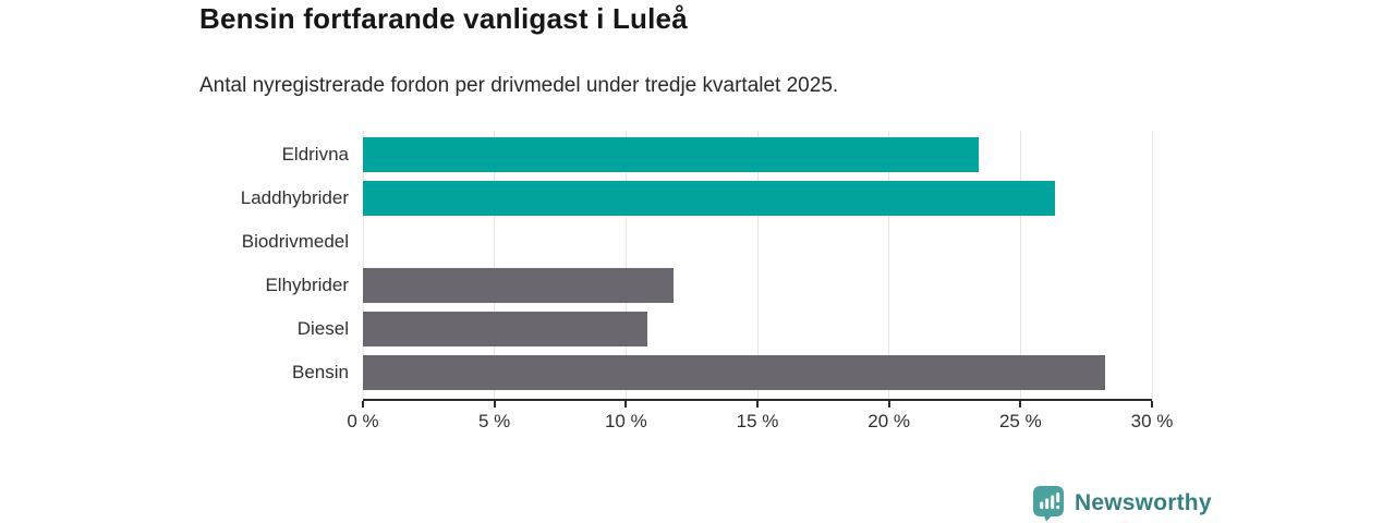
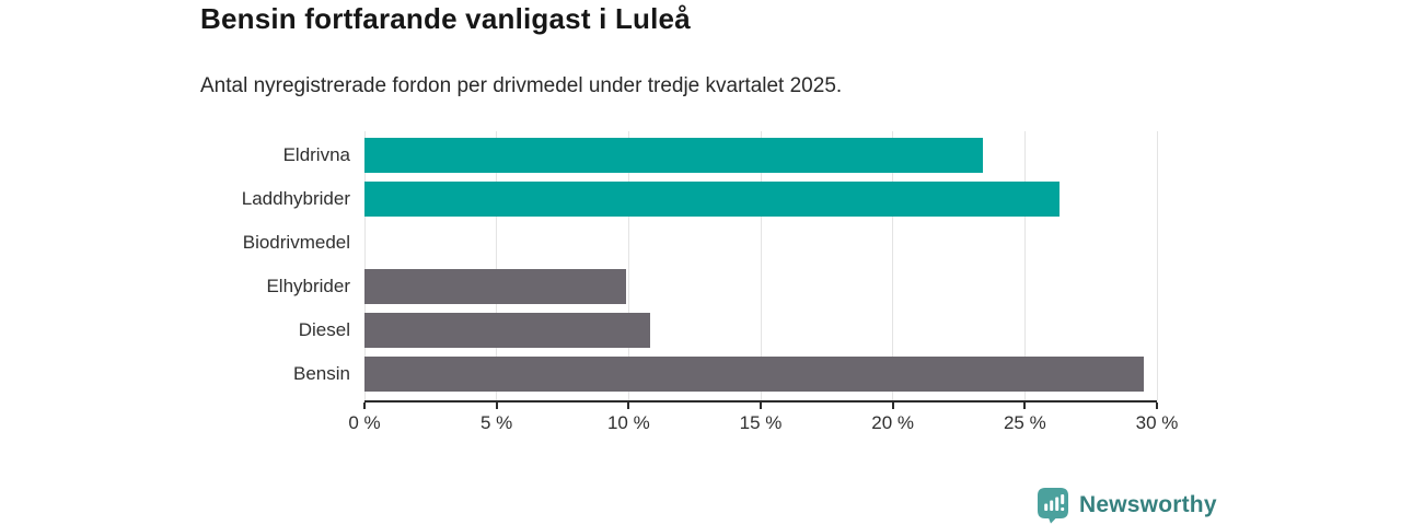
Elhybrider: 11.8% -> 9.9%
Bensin: 28.2% -> 29.5%
